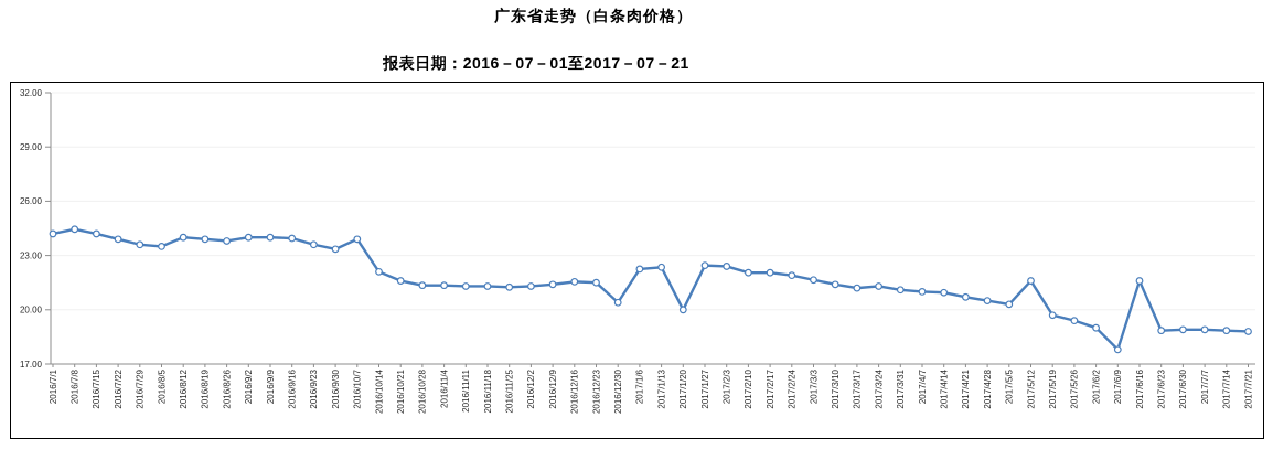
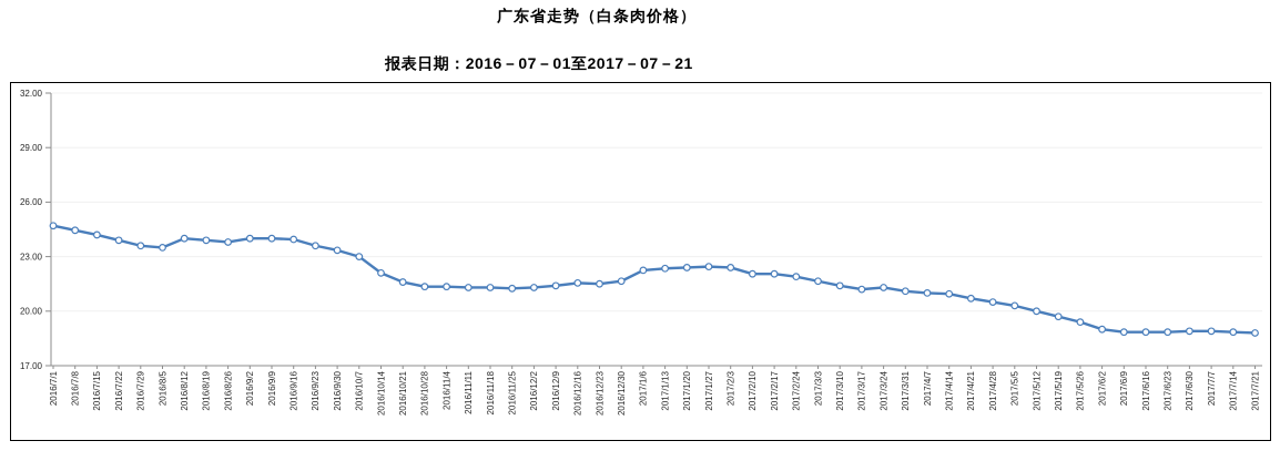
2016/7/1: 24.2 -> 24.7
2016/10/7: 23.9 -> 23.0
2016/12/30: 20.4 -> 21.6
2017/1/20: 20.0 -> 22.4
2017/5/12: 21.6 -> 20.0
2017/6/9: 17.8 -> 18.9
2017/6/16: 21.6 -> 18.9
